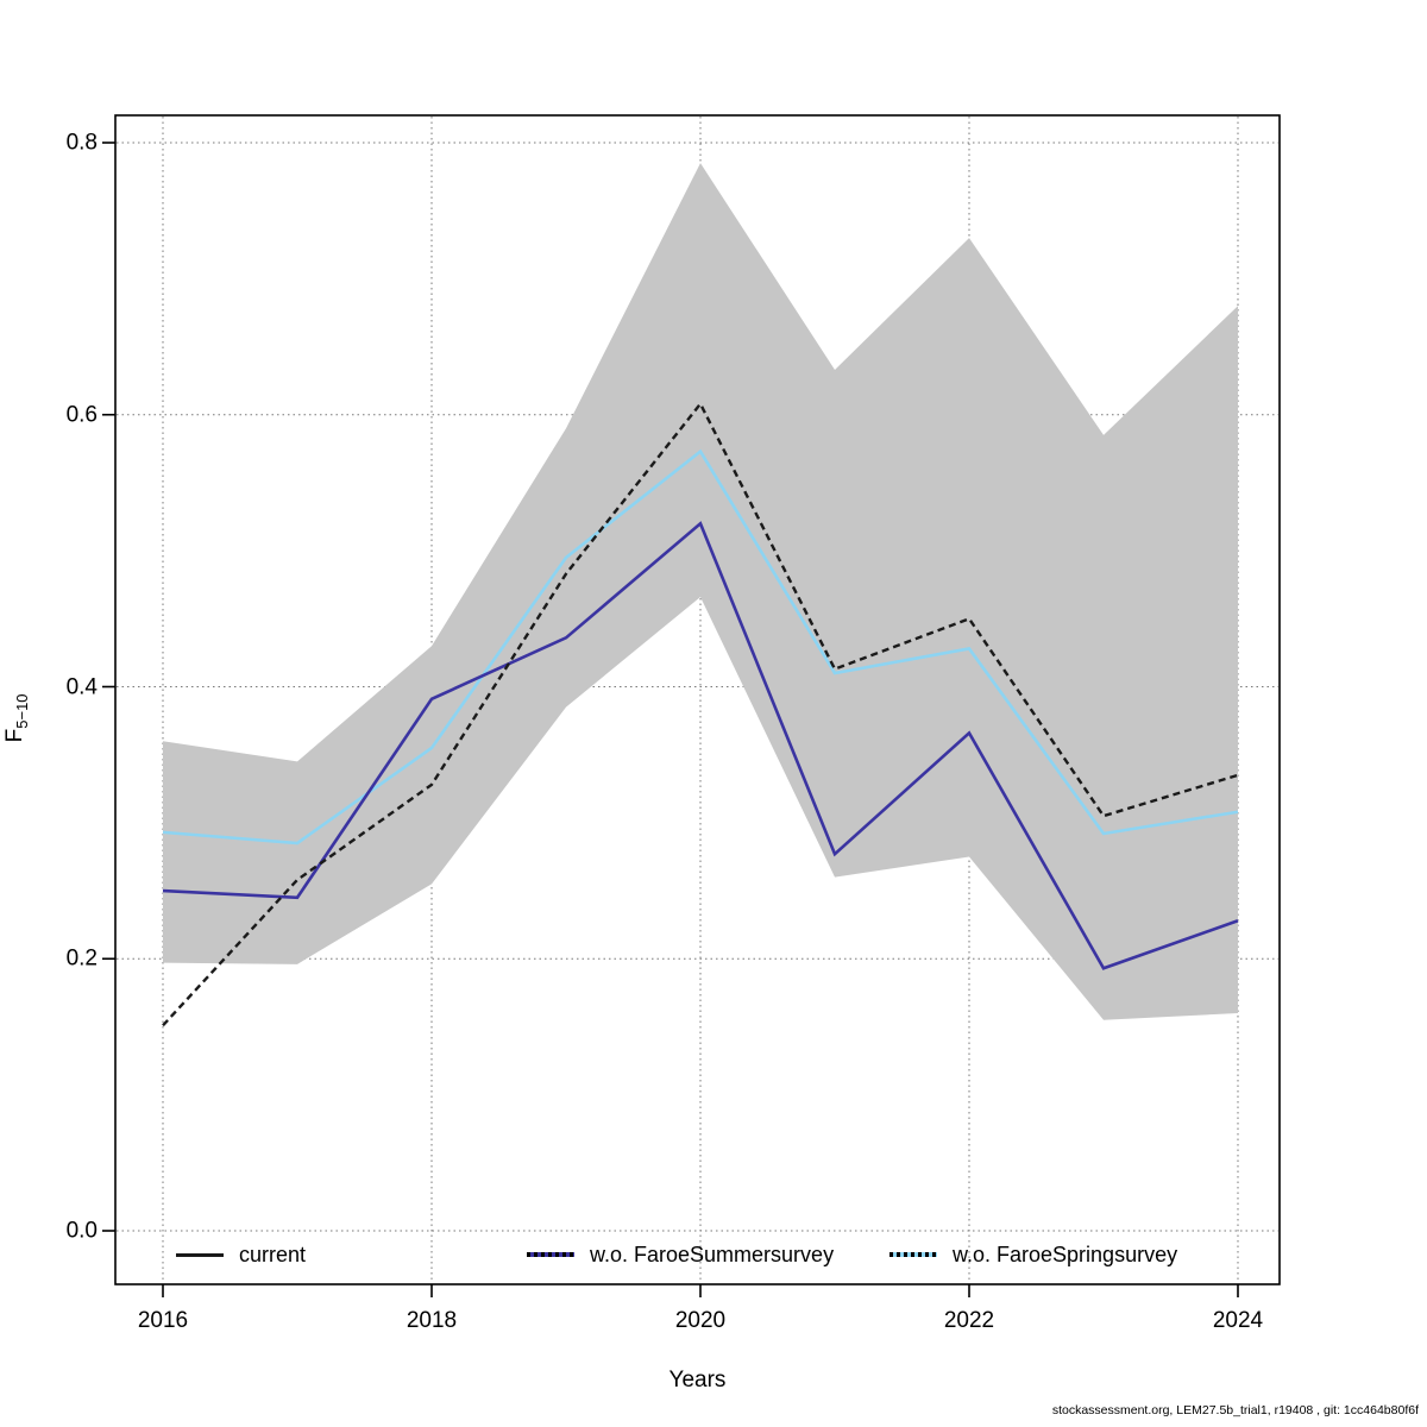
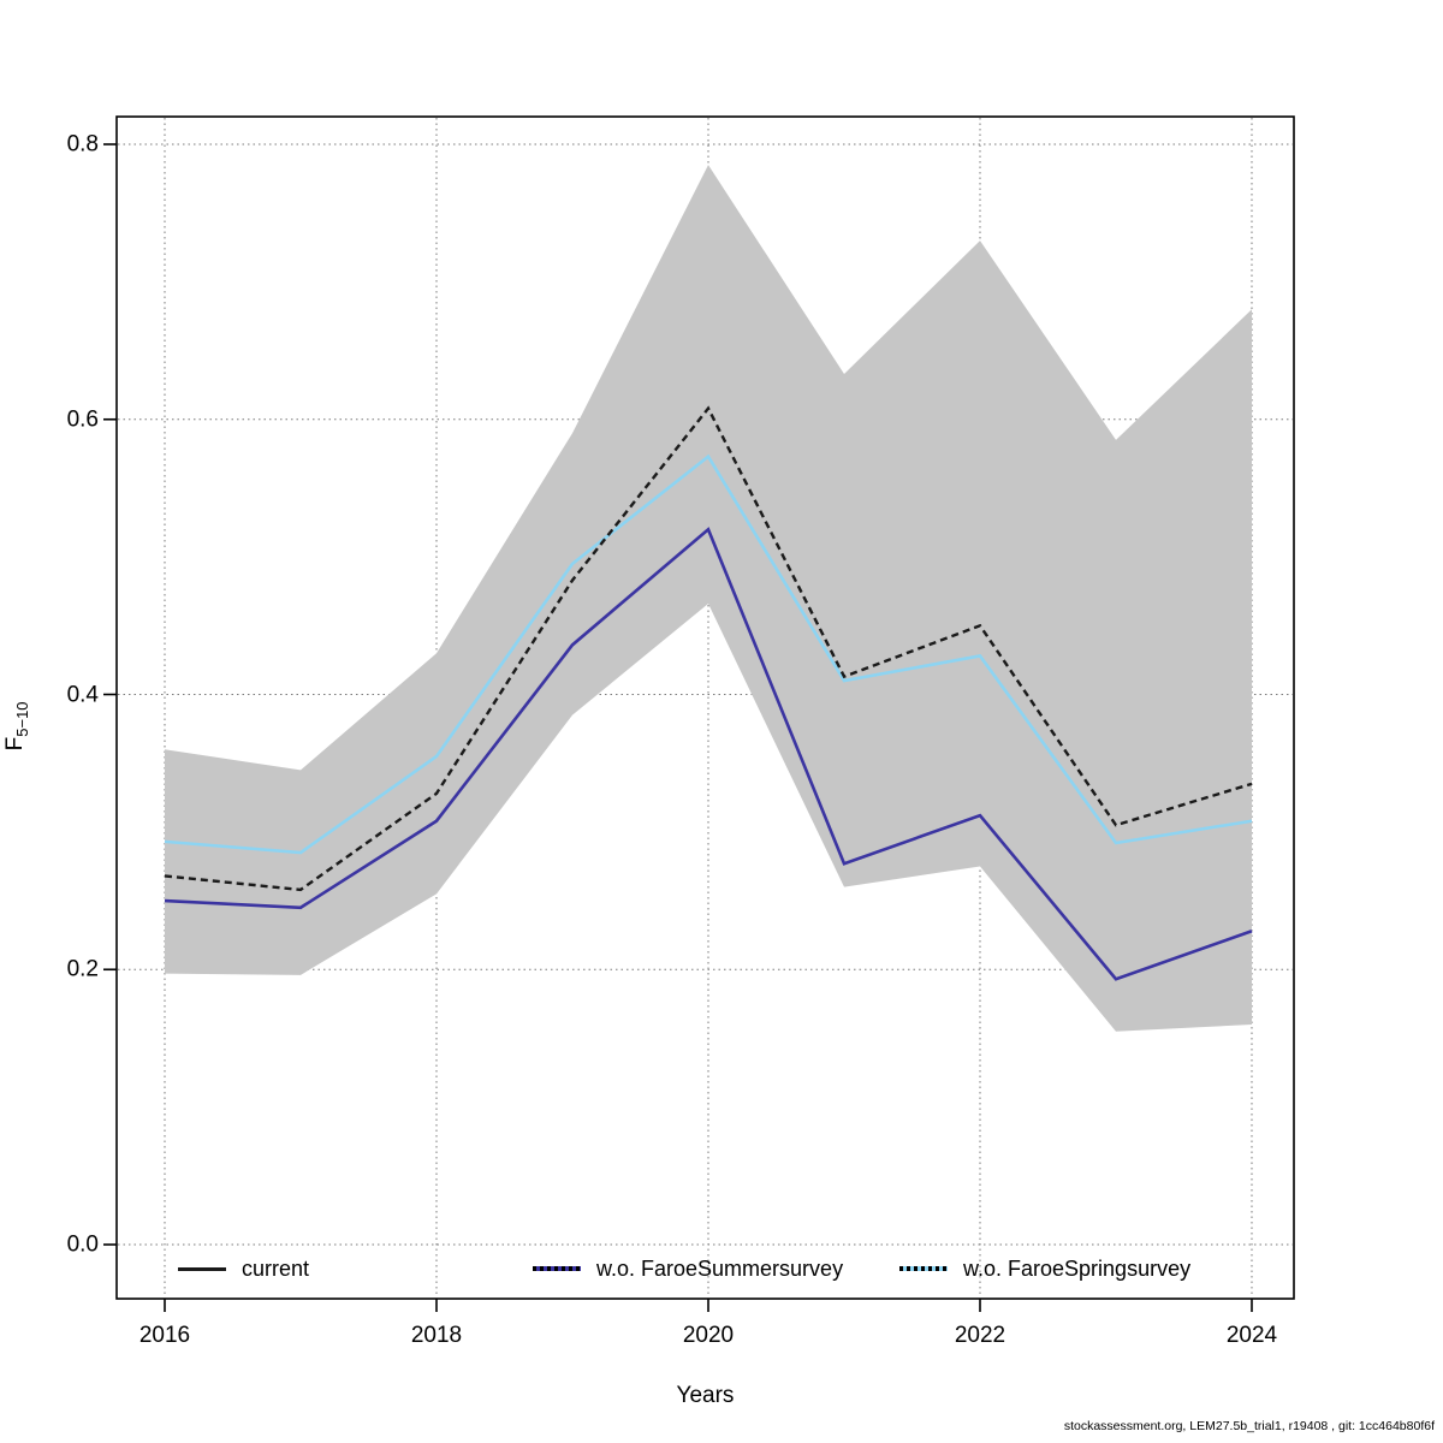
current/2016: 0.151 -> 0.268
w.o. FaroeSummersurvey/2018: 0.391 -> 0.308
w.o. FaroeSummersurvey/2022: 0.366 -> 0.312
